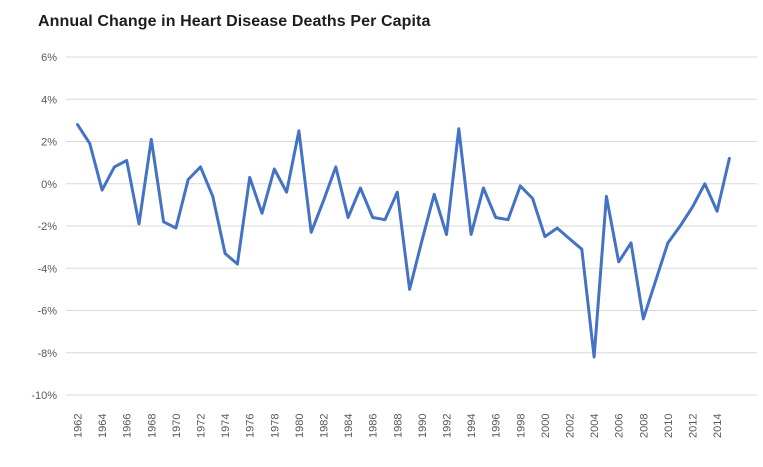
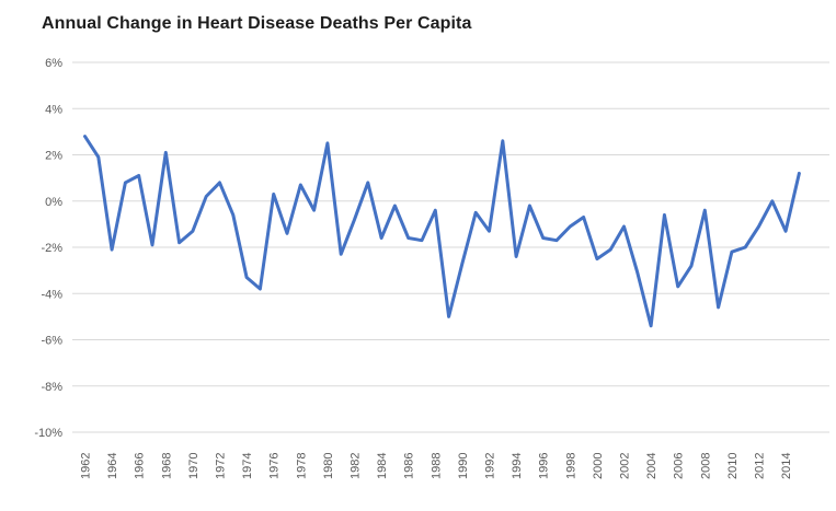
1964: -0.3% -> -2.1%
1970: -2.1% -> -1.3%
1992: -2.4% -> -1.3%
1998: -0.1% -> -1.1%
2002: -2.6% -> -1.1%
2004: -8.2% -> -5.4%
2008: -6.4% -> -0.4%
2010: -2.8% -> -2.2%
